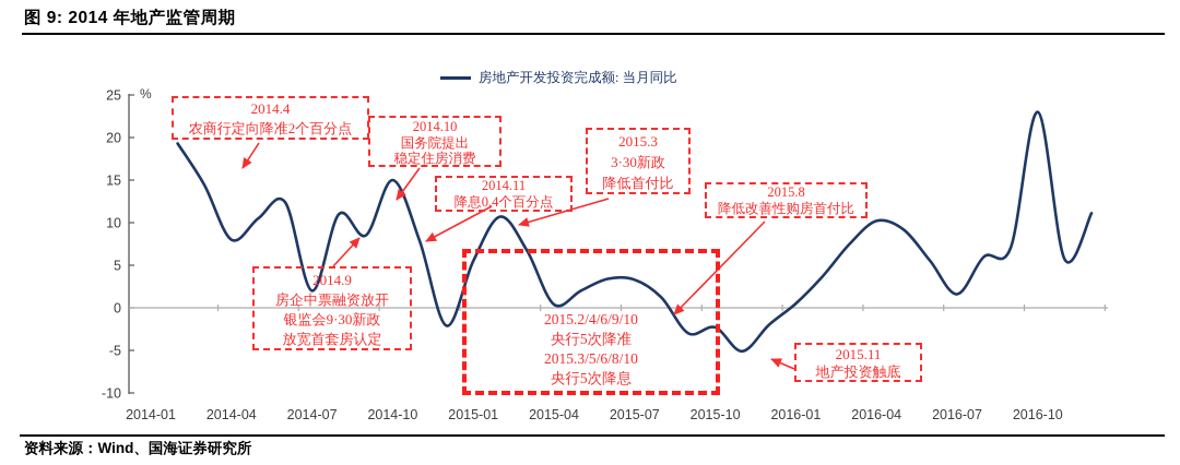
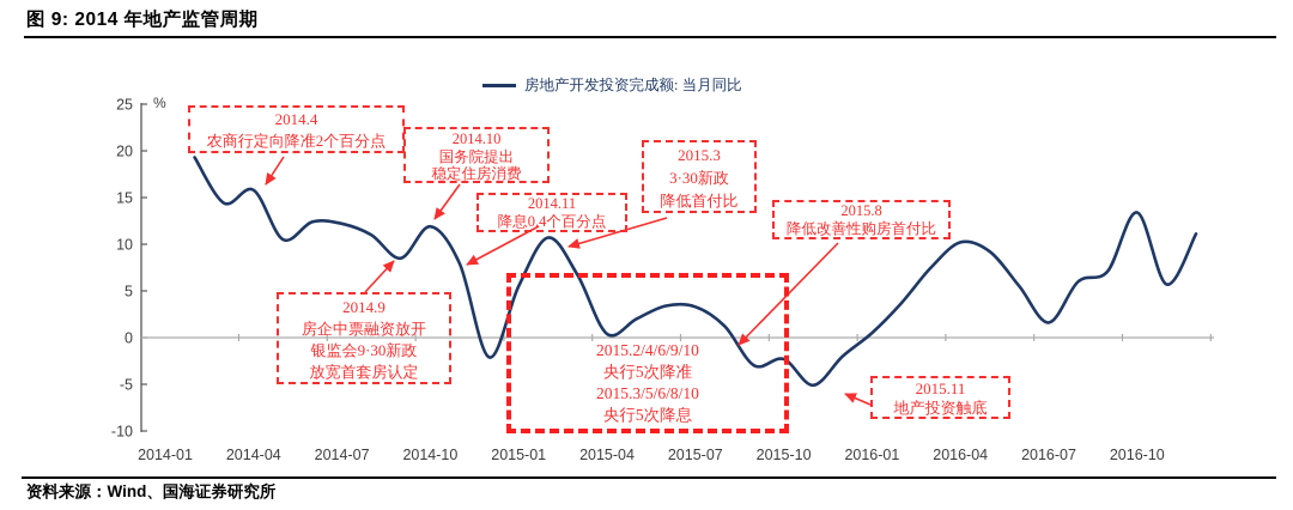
2014-04: 8 -> 16
2014-07: 2 -> 12
2014-10: 15 -> 12
2016-10: 23 -> 13
